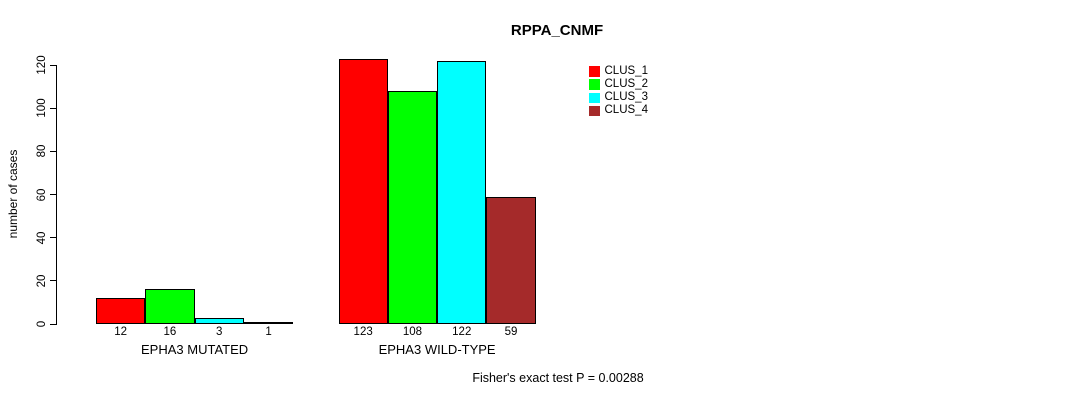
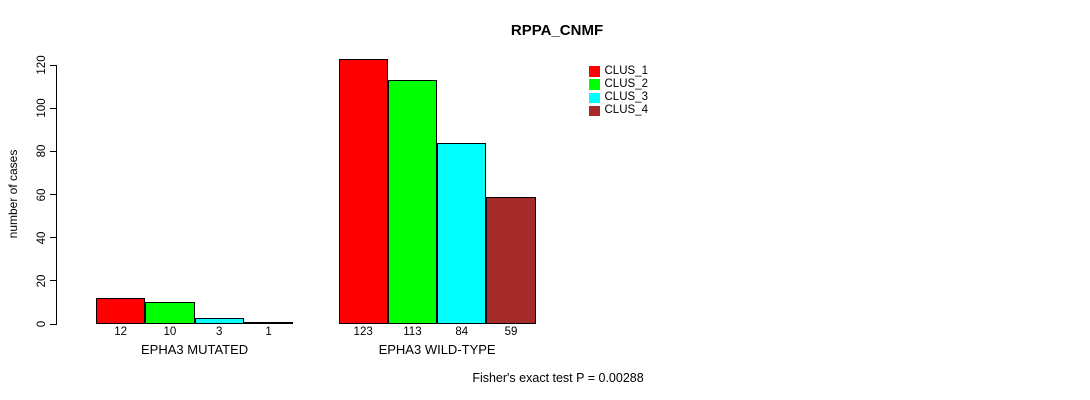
CLUS_2/EPHA3 MUTATED: 16 -> 10
CLUS_2/EPHA3 WILD-TYPE: 108 -> 113
CLUS_3/EPHA3 WILD-TYPE: 122 -> 84
